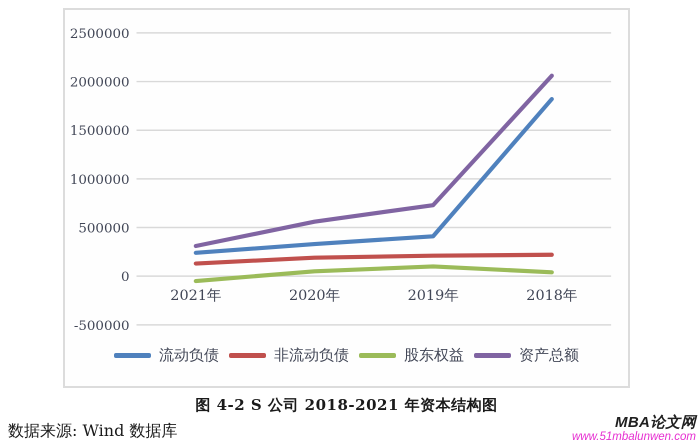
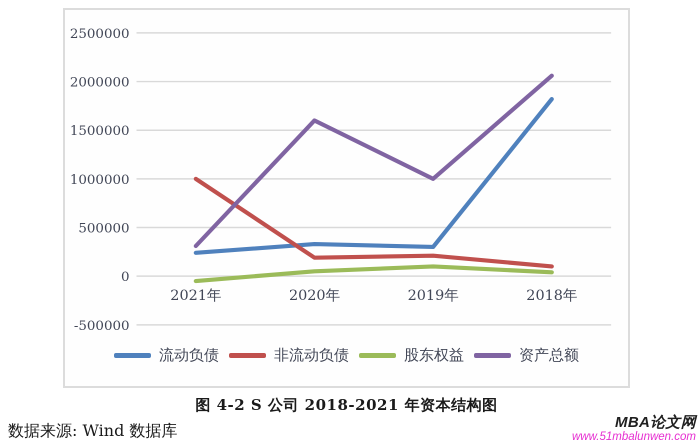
非流动负债/2021年: 100000 -> 1000000
资产总额/2020年: 600000 -> 1600000
流动负债/2019年: 400000 -> 300000
资产总额/2019年: 700000 -> 1000000
非流动负债/2018年: 200000 -> 100000
